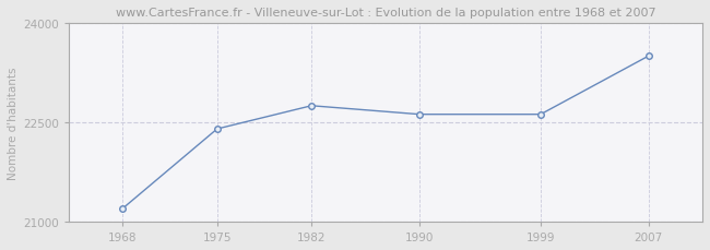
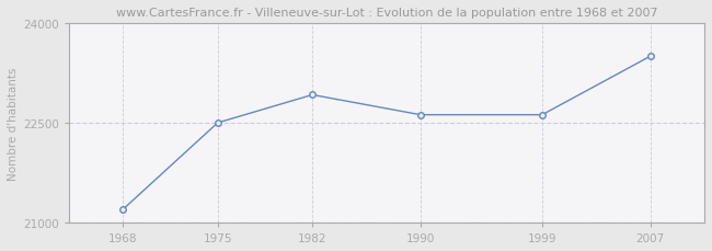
1975: 22400 -> 22500
1982: 22750 -> 22920
